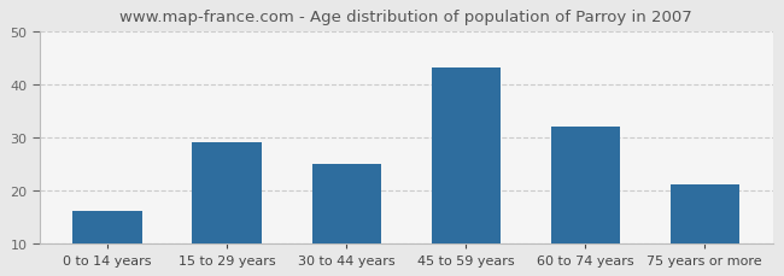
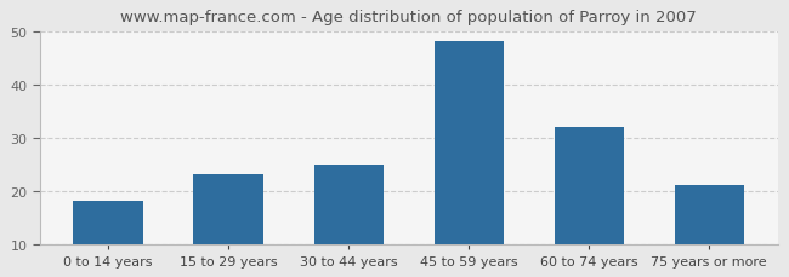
0 to 14 years: 16 -> 18
15 to 29 years: 29 -> 23
45 to 59 years: 43 -> 48
